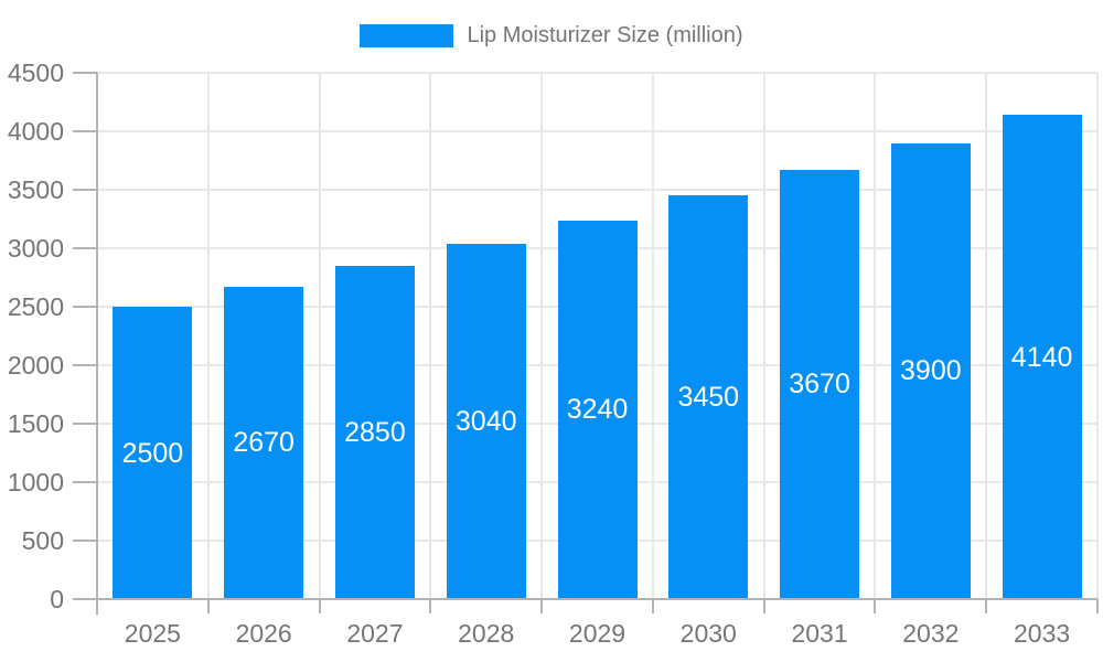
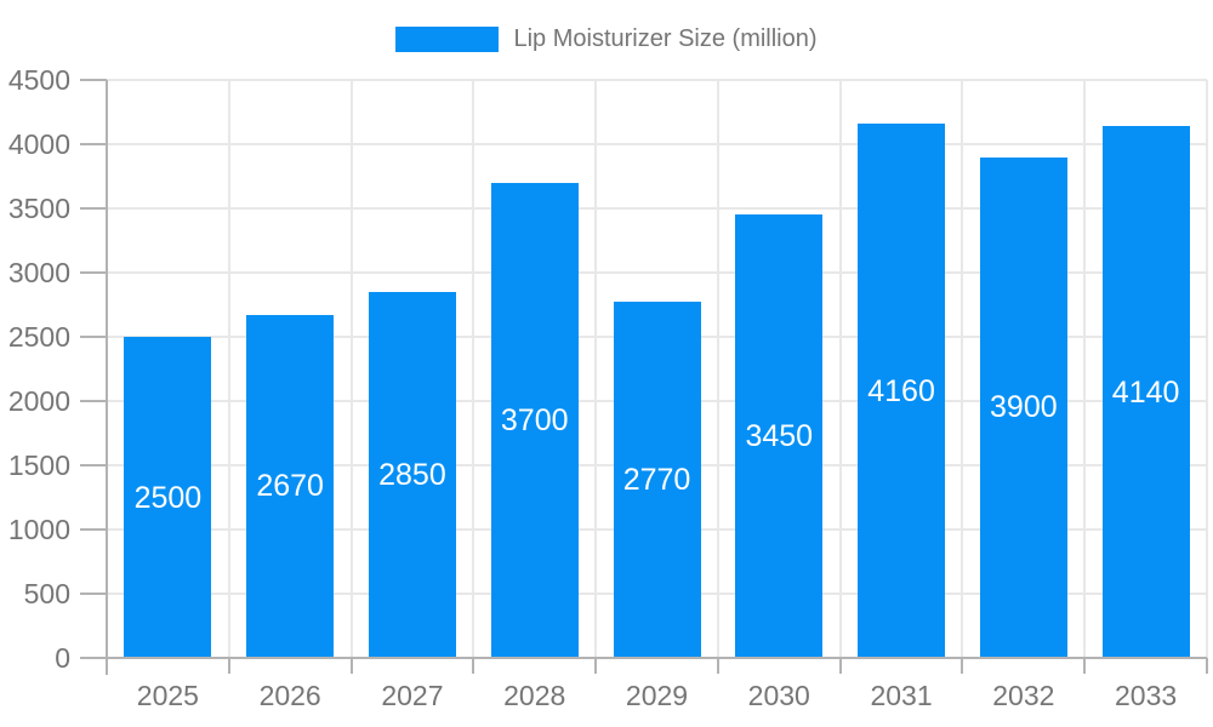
2028: 3040 -> 3700
2029: 3240 -> 2770
2031: 3670 -> 4160
